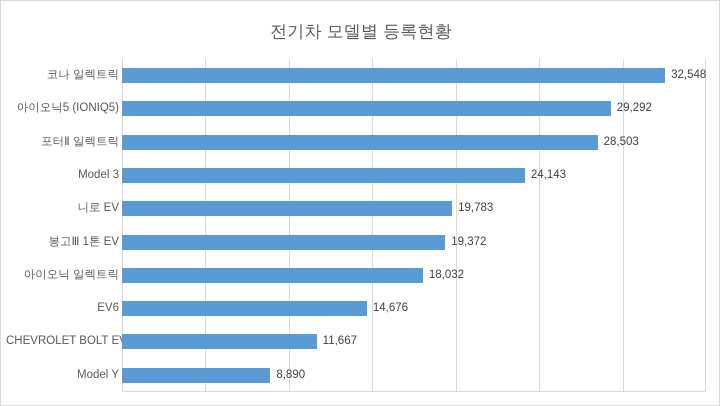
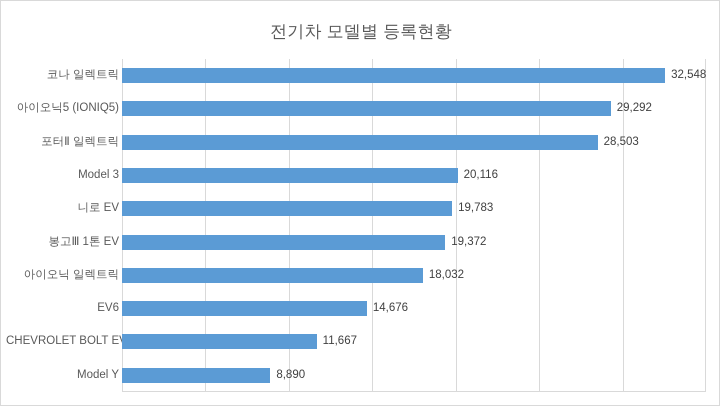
Model 3: 24,143 -> 20,116
